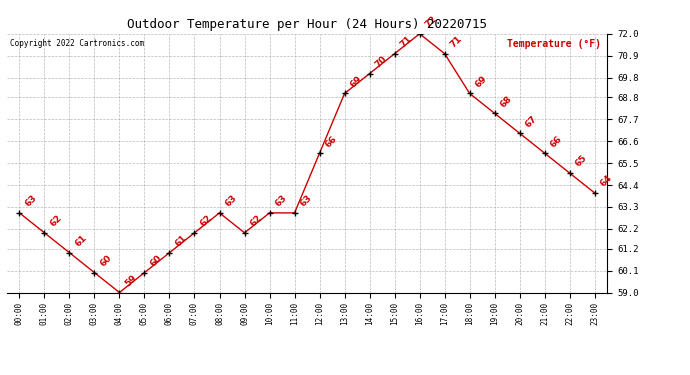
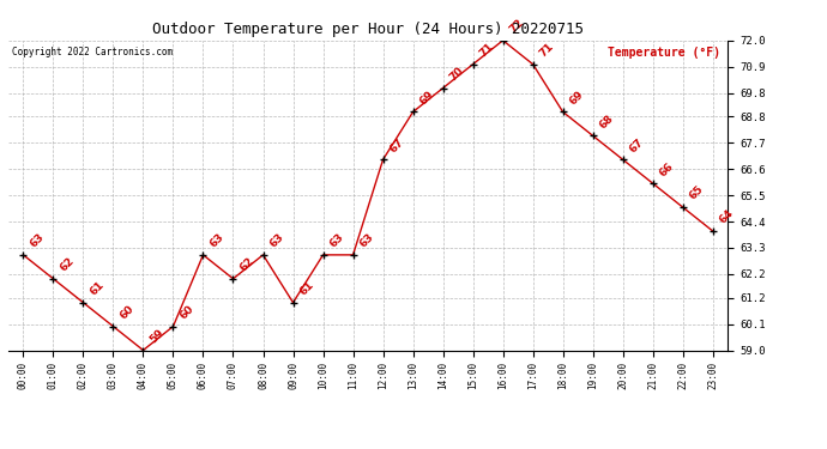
06:00: 61 -> 63
09:00: 62 -> 61
12:00: 66 -> 67
